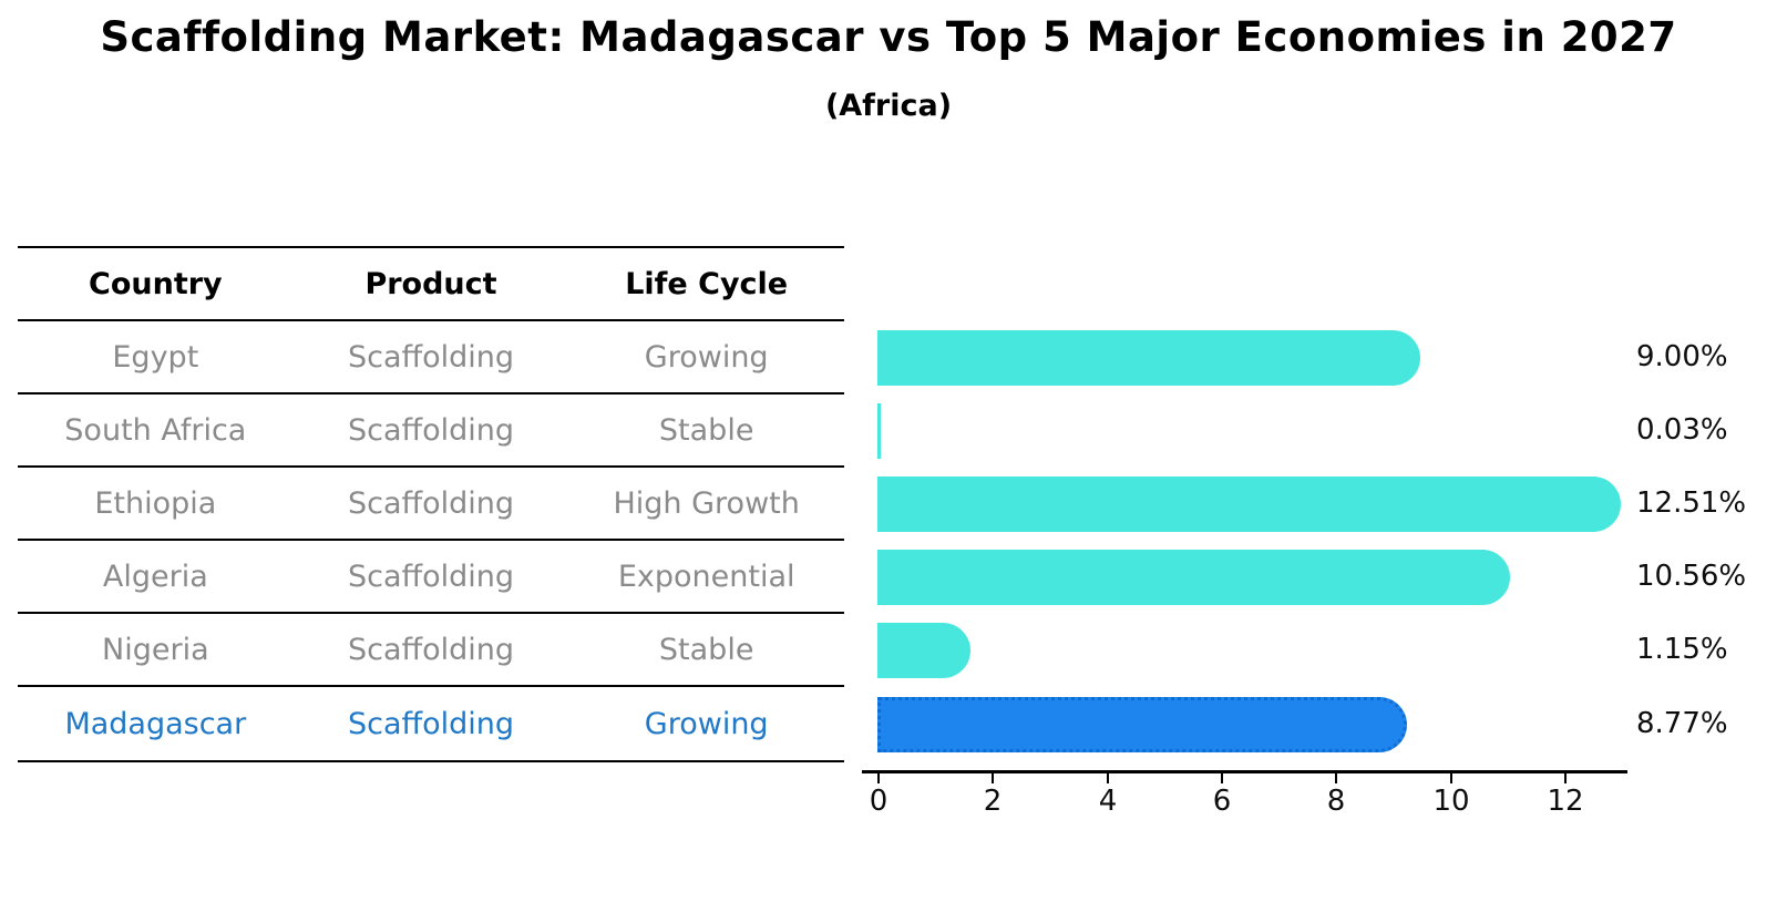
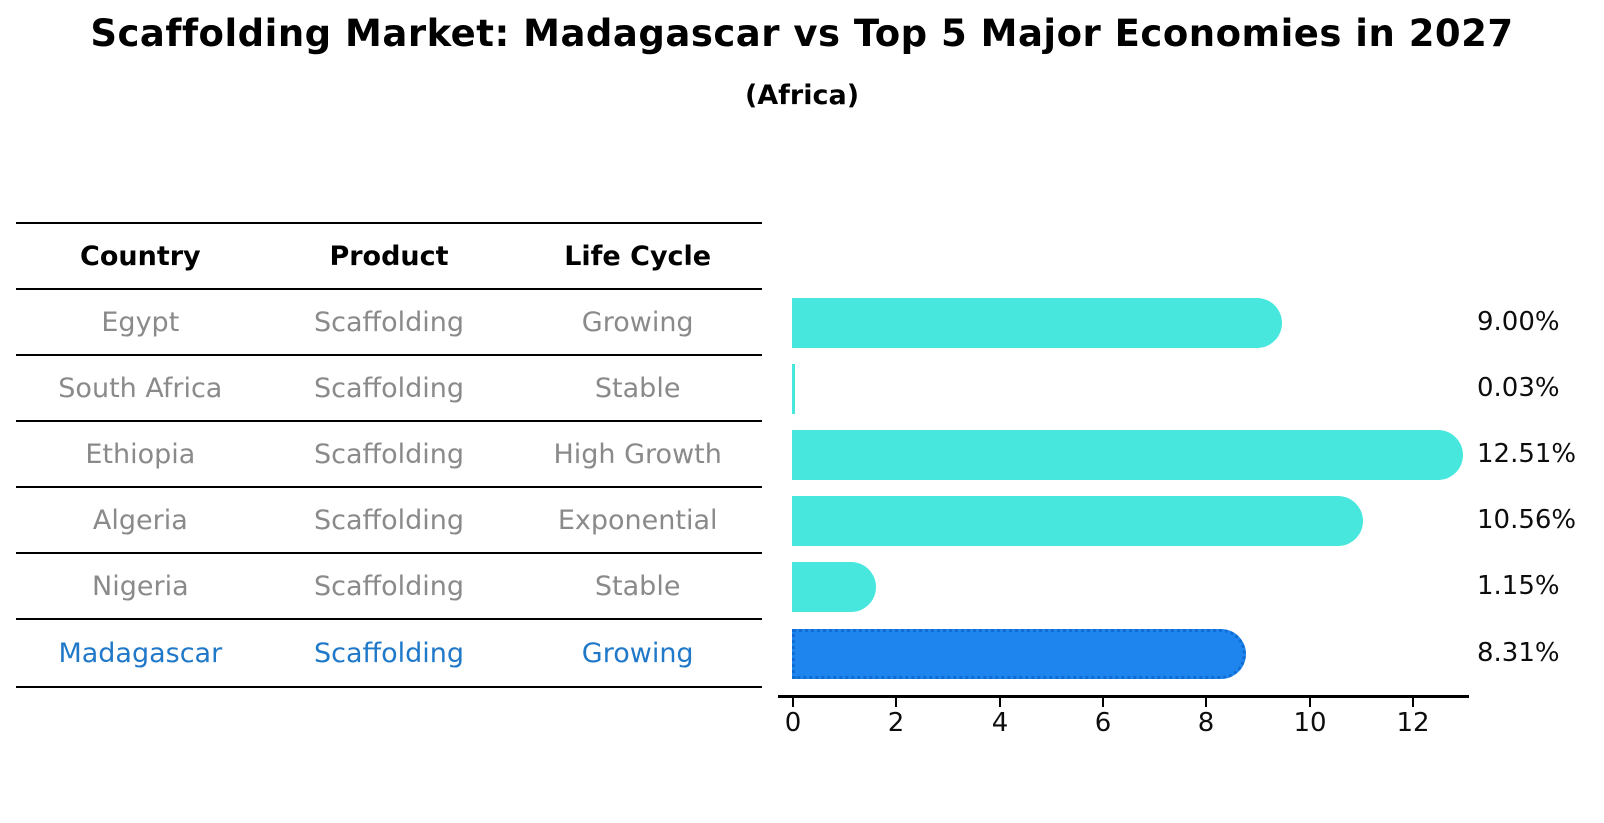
Madagascar: 8.77% -> 8.31%
